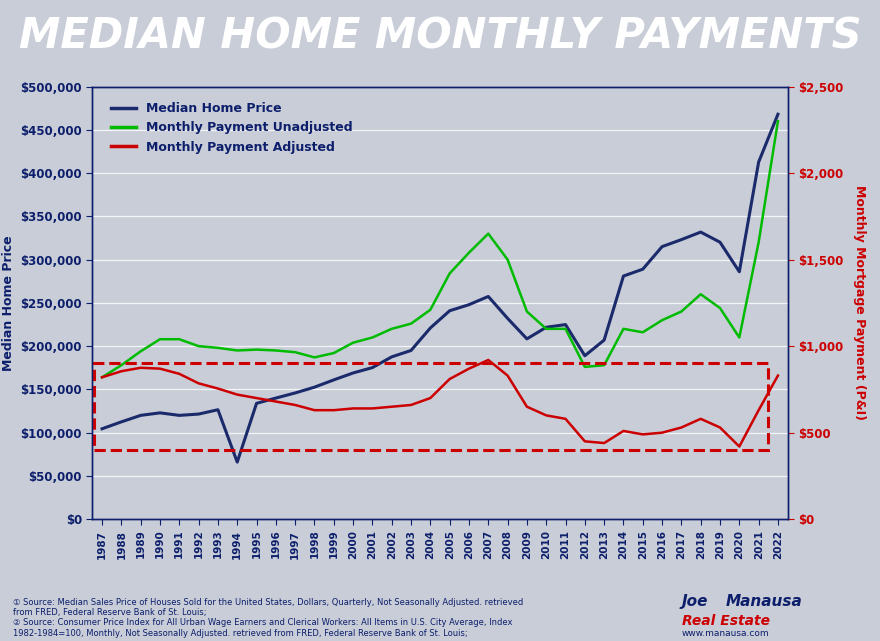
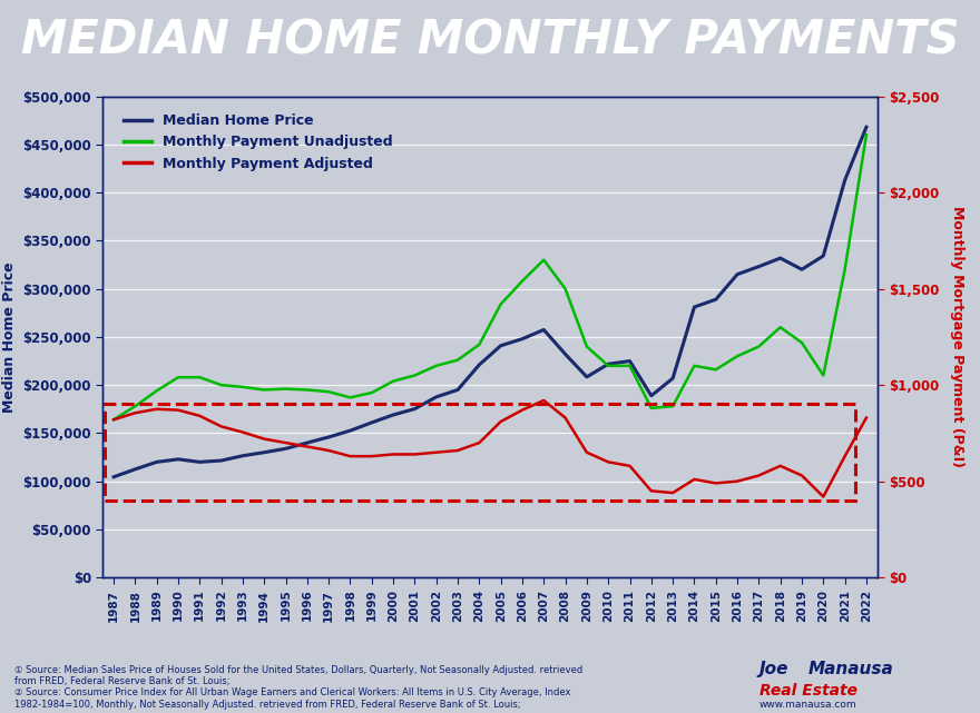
Median Home Price/1994: $66,000 -> $130,000
Median Home Price/2020: $286,000 -> $334,000
